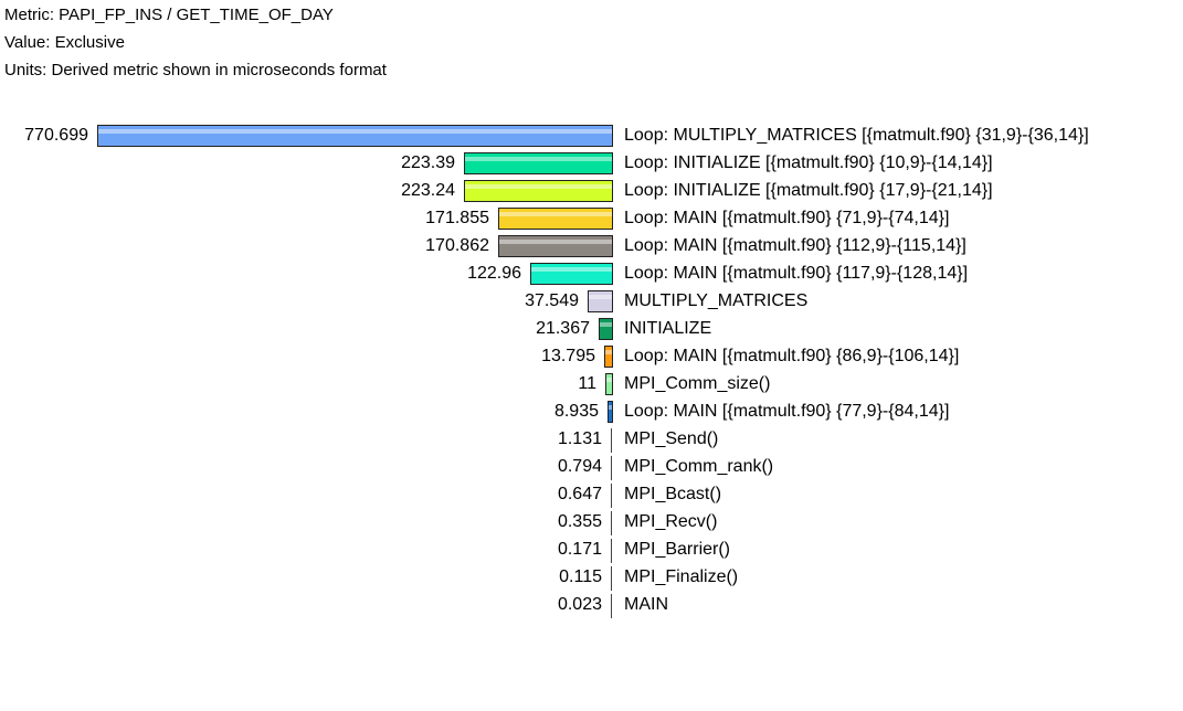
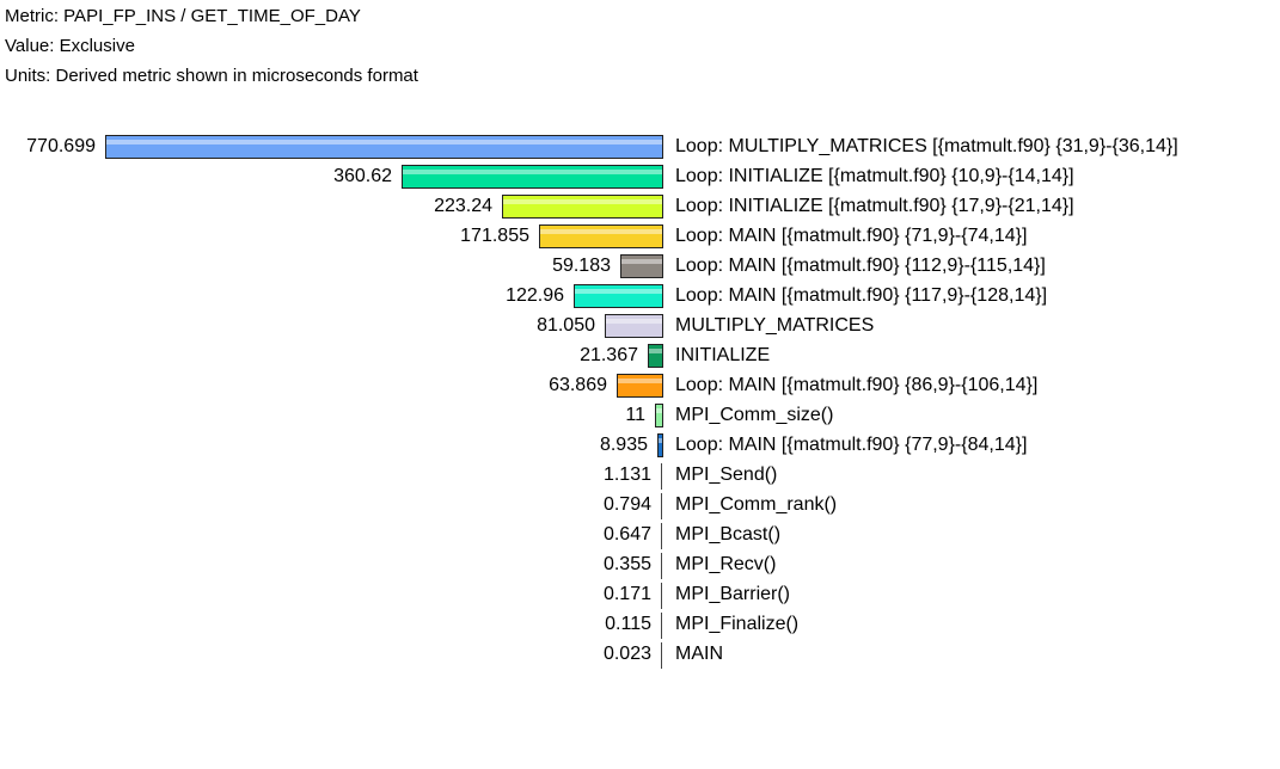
Loop: INITIALIZE [{matmult.f90} {10,9}-{14,14}]: 223.39 -> 360.62
Loop: MAIN [{matmult.f90} {112,9}-{115,14}]: 170.862 -> 59.183
MULTIPLY_MATRICES: 37.549 -> 81.050
Loop: MAIN [{matmult.f90} {86,9}-{106,14}]: 13.795 -> 63.869
